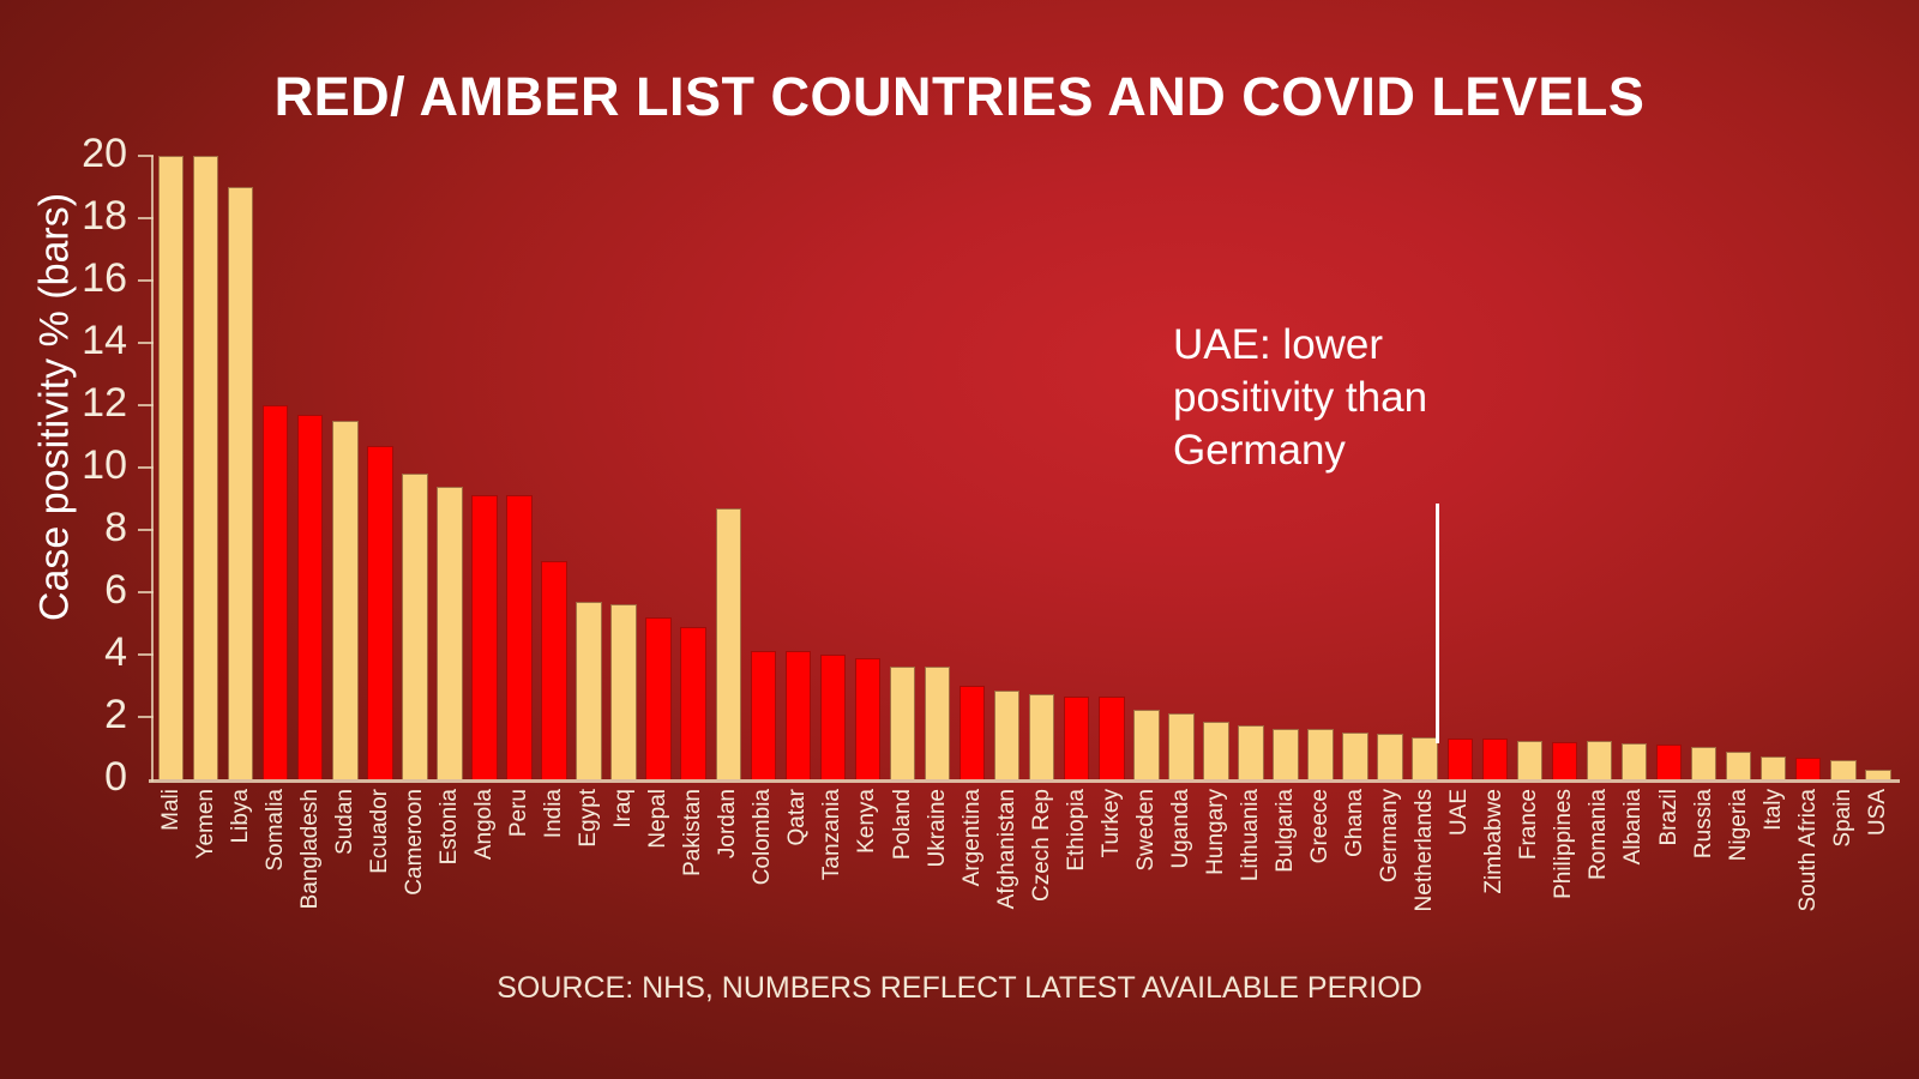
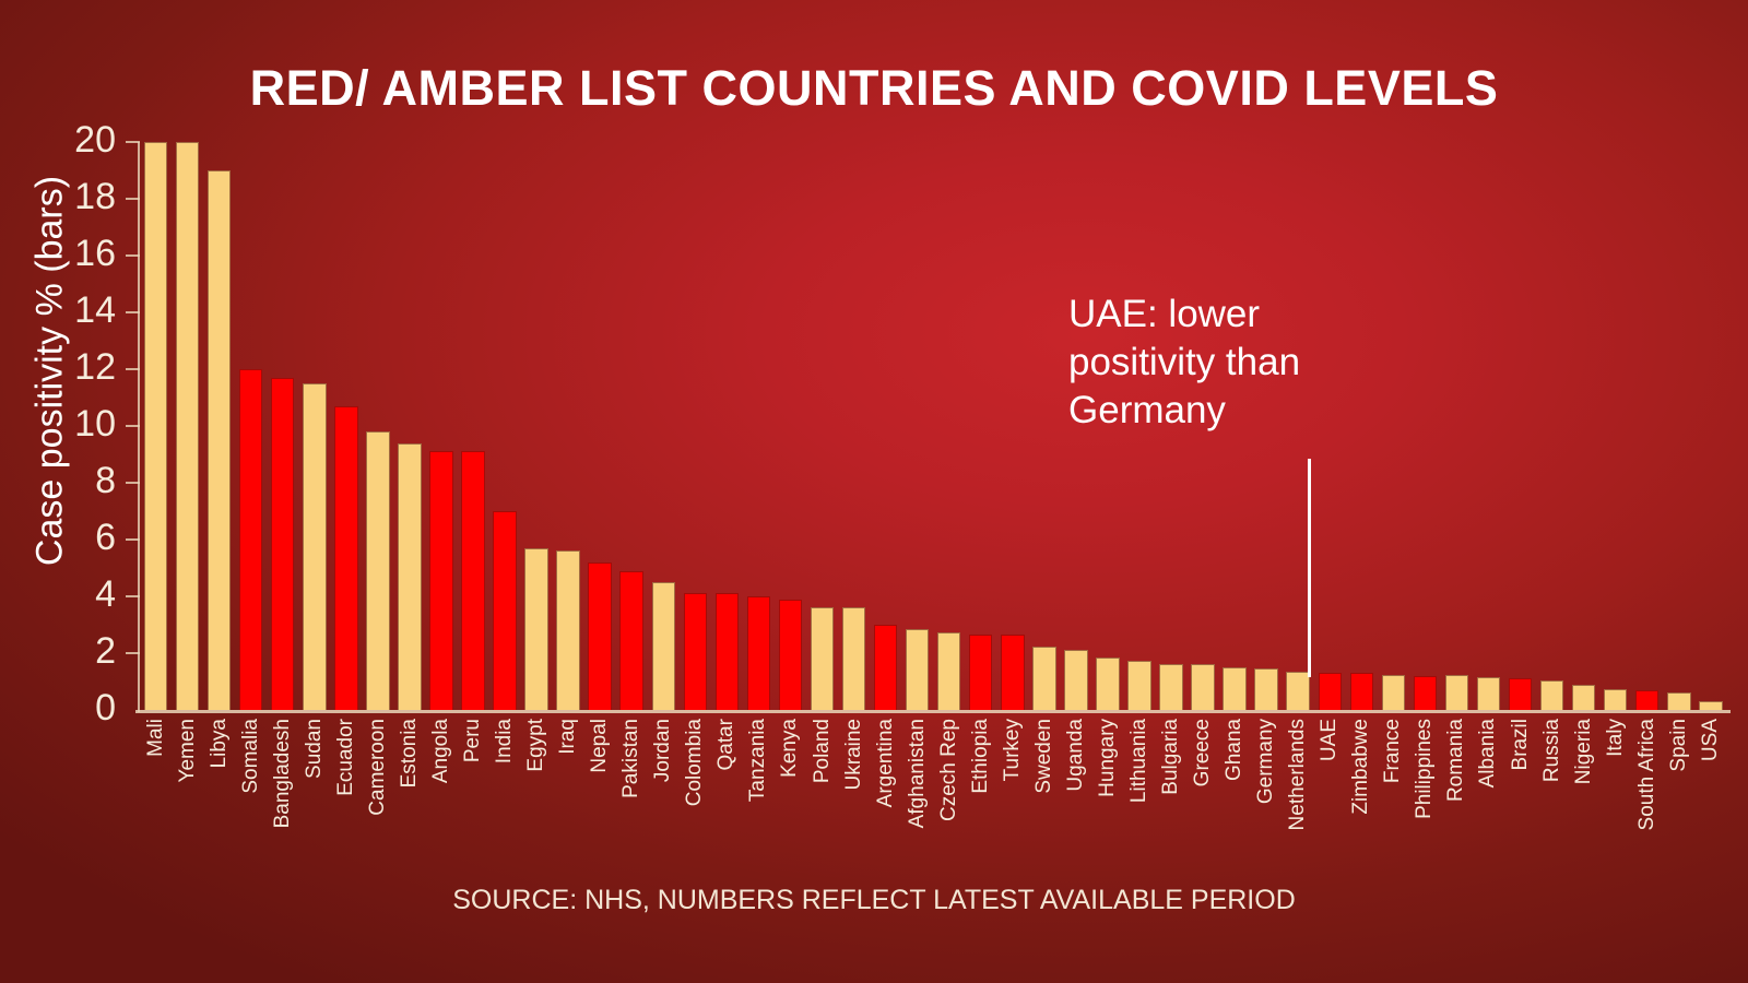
Jordan: 8.7 -> 4.5
